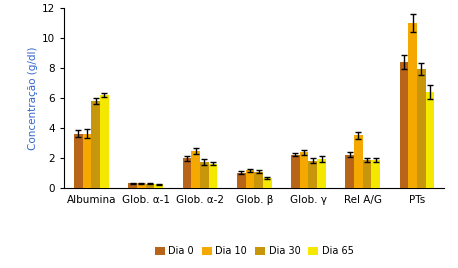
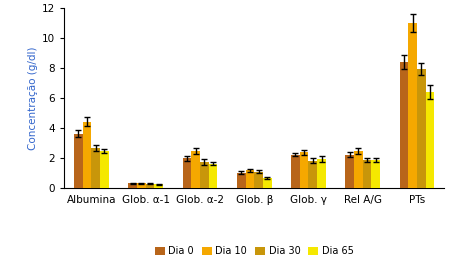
Dia 10/Albumina: 3.6 -> 4.4
Dia 30/Albumina: 5.8 -> 2.6
Dia 65/Albumina: 6.2 -> 2.5
Dia 10/Rel A/G: 3.5 -> 2.5
